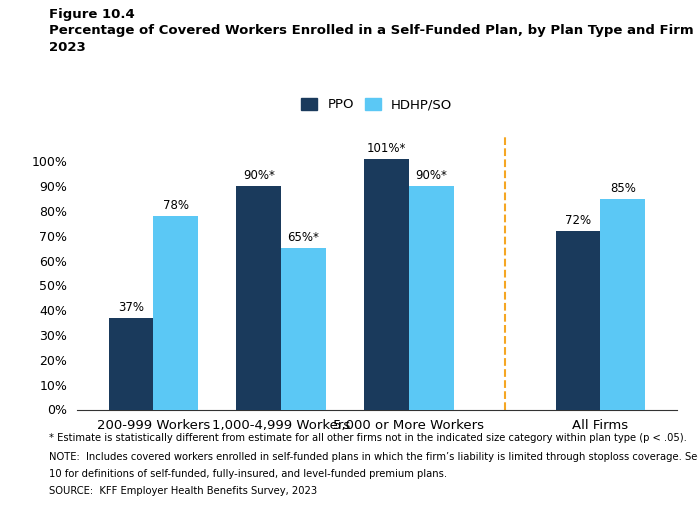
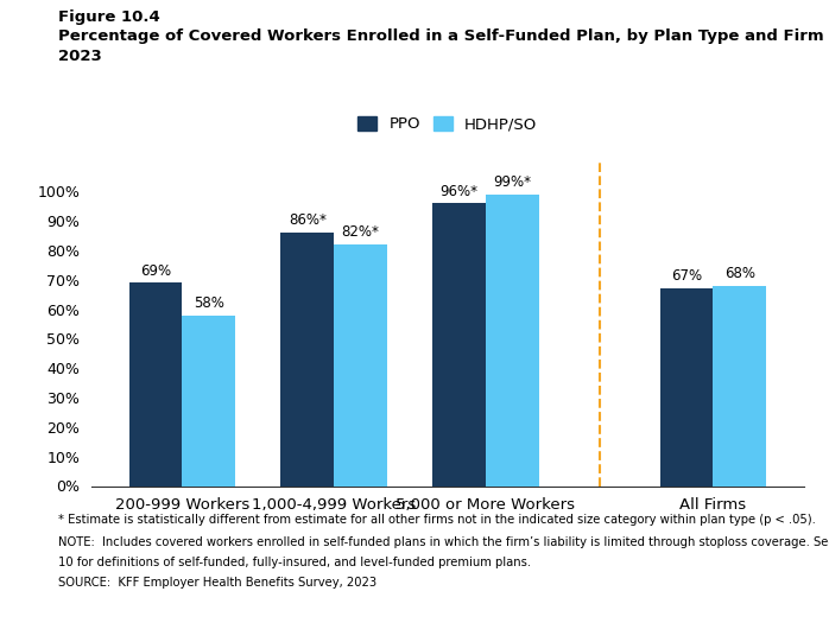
PPO/200-999 Workers: 37% -> 69%
HDHP/SO/200-999 Workers: 78% -> 58%
PPO/1,000-4,999 Workers: 90%* -> 86%*
HDHP/SO/1,000-4,999 Workers: 65%* -> 82%*
PPO/5,000 or More Workers: 101%* -> 96%*
HDHP/SO/5,000 or More Workers: 90%* -> 99%*
PPO/All Firms: 72% -> 67%
HDHP/SO/All Firms: 85% -> 68%
